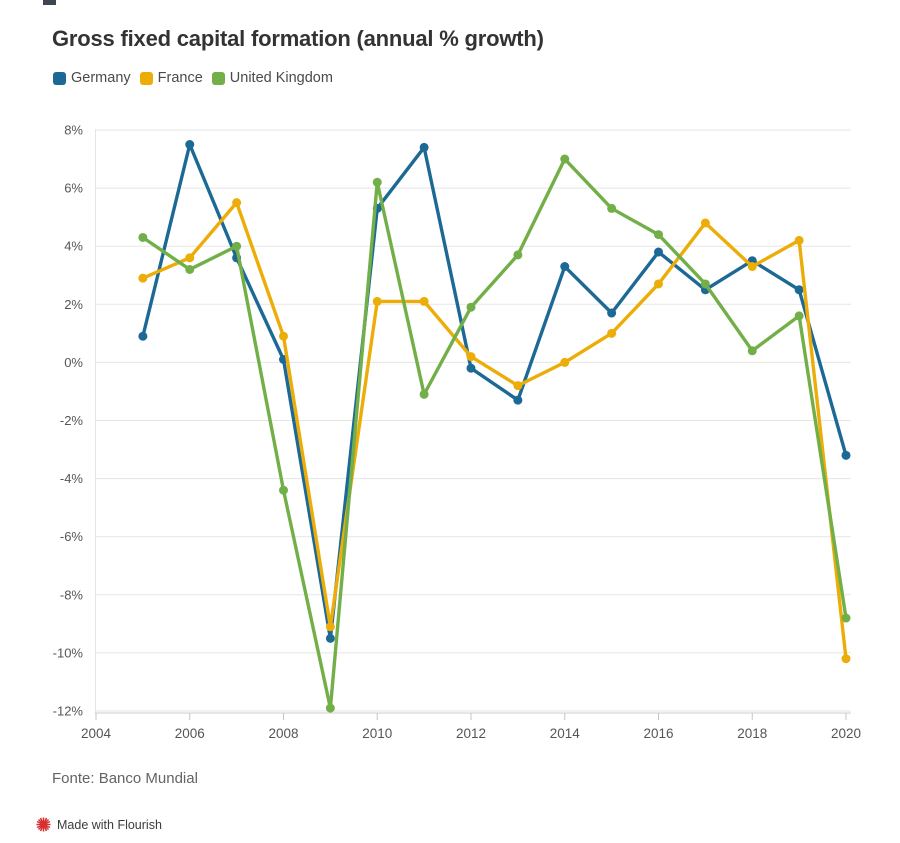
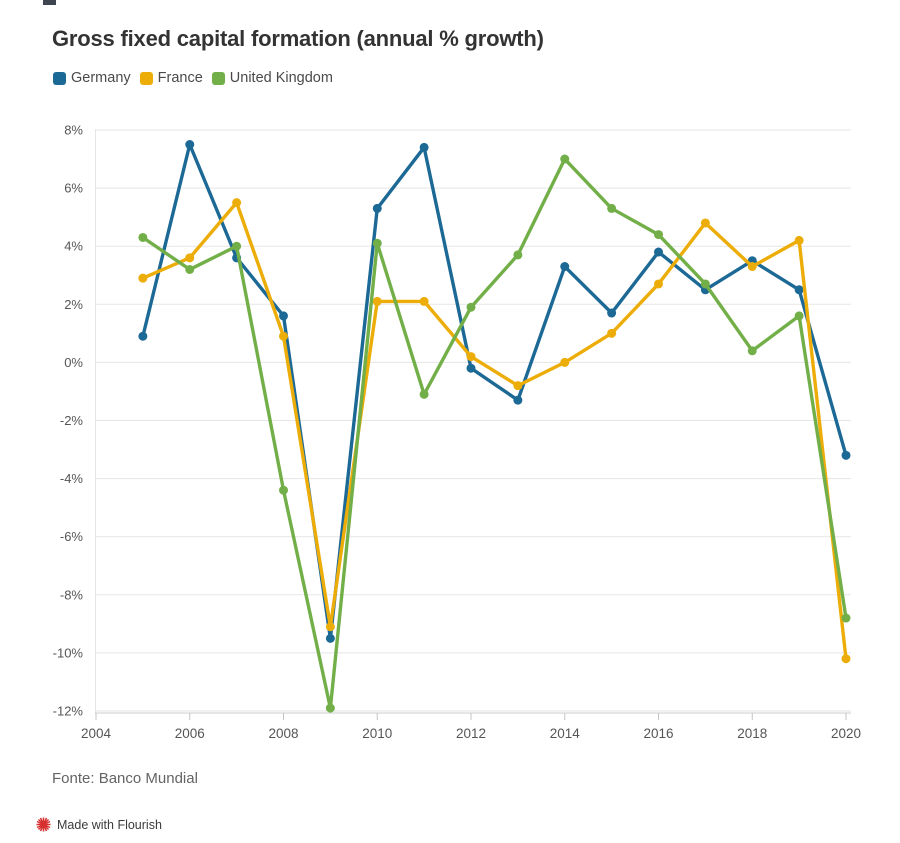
Germany/2008: 0.1% -> 1.6%
United Kingdom/2010: 6.2% -> 4.1%
